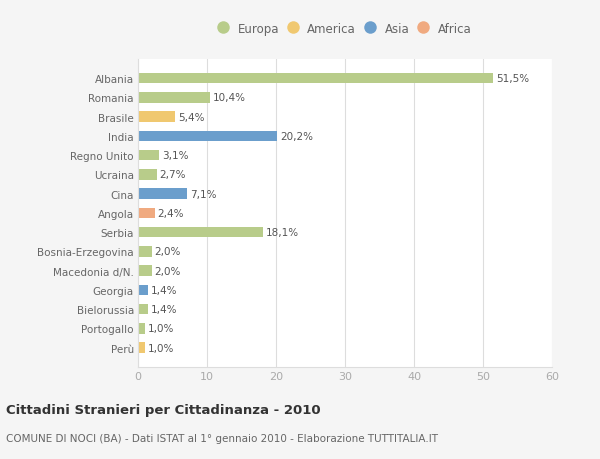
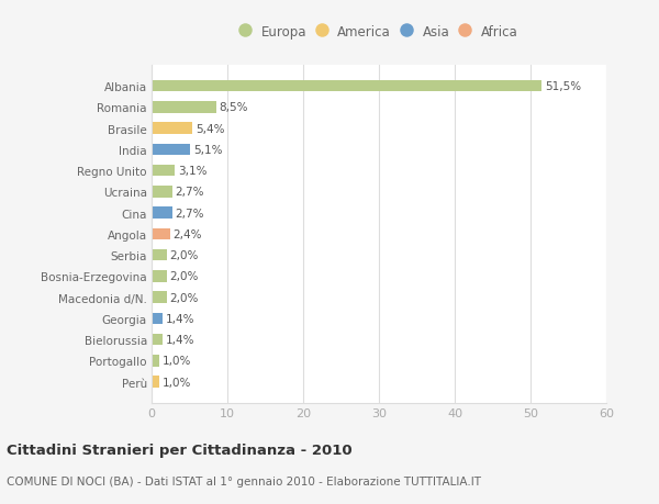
Romania: 10,4% -> 8,5%
India: 20,2% -> 5,1%
Cina: 7,1% -> 2,7%
Serbia: 18,1% -> 2,0%
